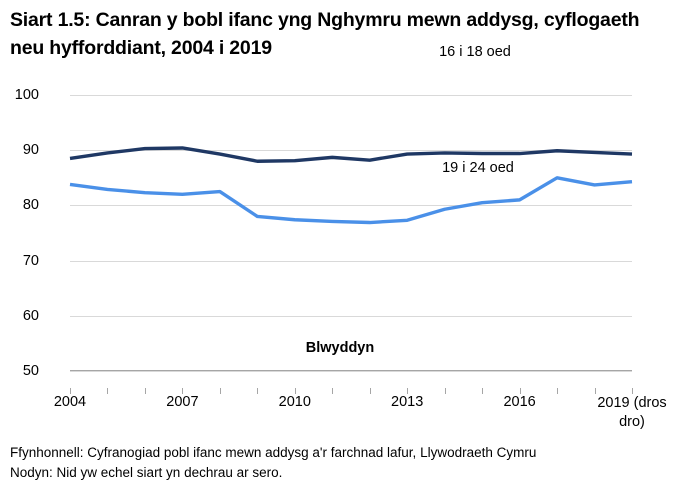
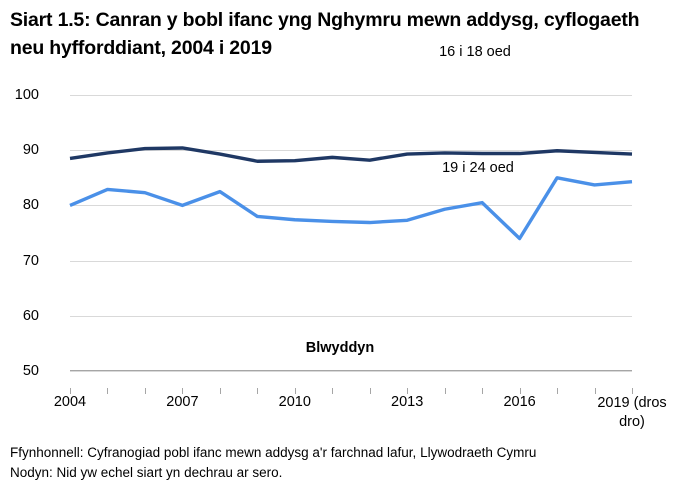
19 i 24 oed/2004: 84 -> 80
19 i 24 oed/2007: 82 -> 80
19 i 24 oed/2016: 81 -> 74
